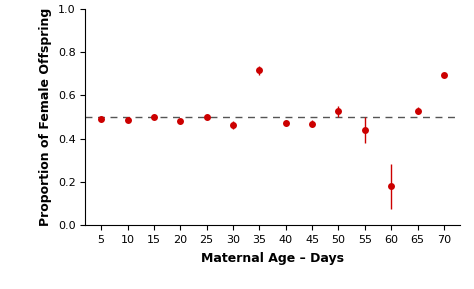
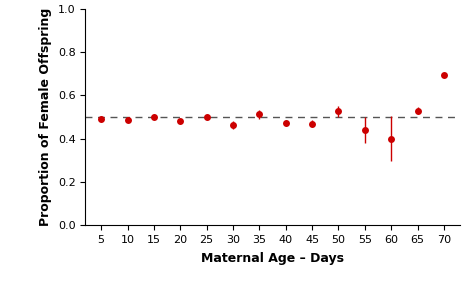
35: 0.715 -> 0.512
60: 0.180 -> 0.400
